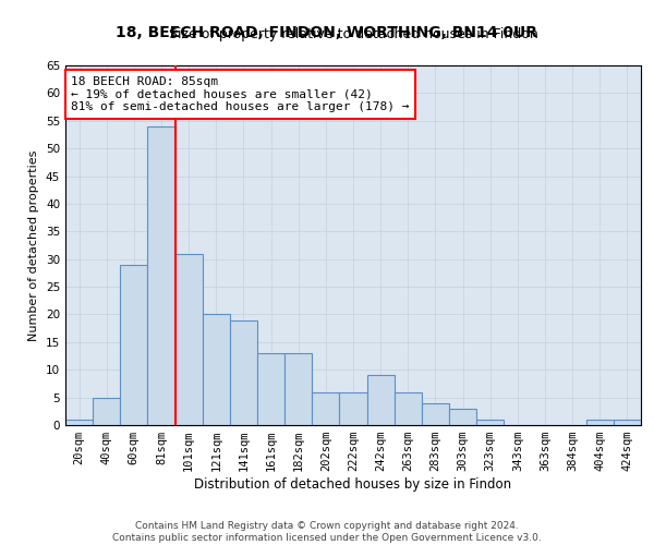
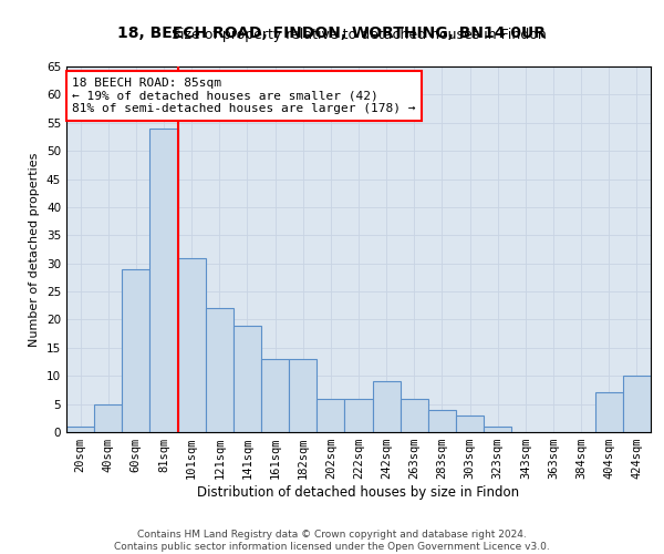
121sqm: 20 -> 22
404sqm: 1 -> 7
424sqm: 1 -> 10
